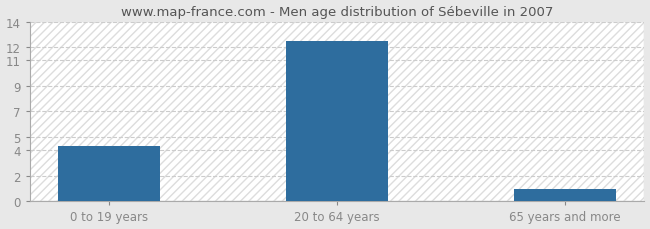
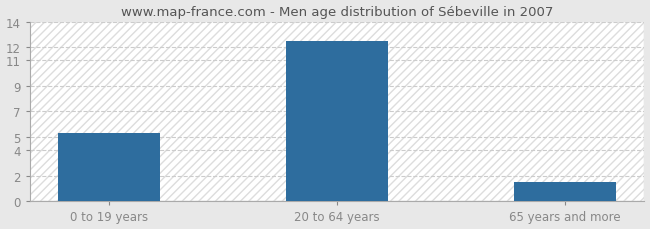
0 to 19 years: 4.3 -> 5.3
65 years and more: 1.0 -> 1.5
